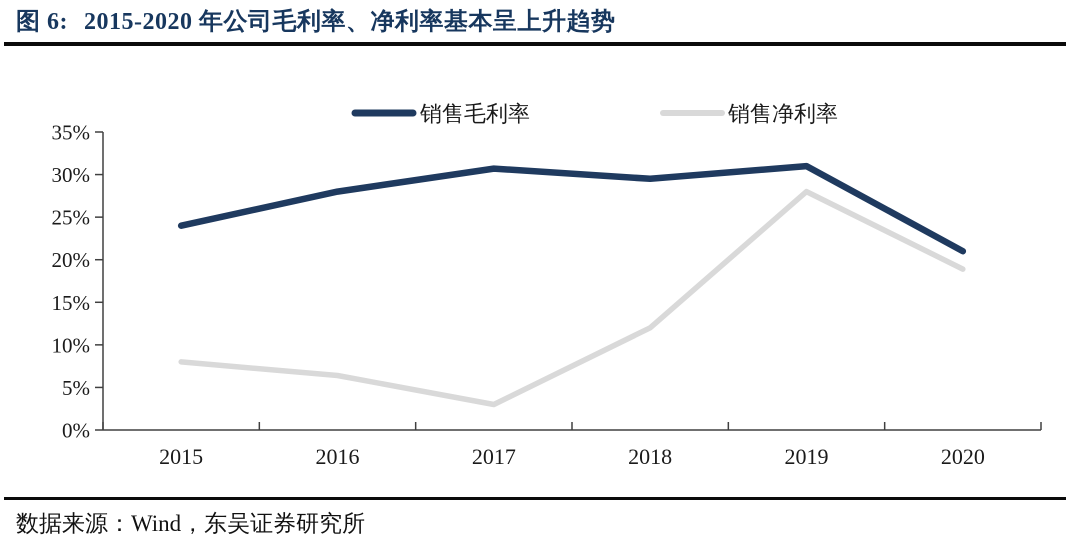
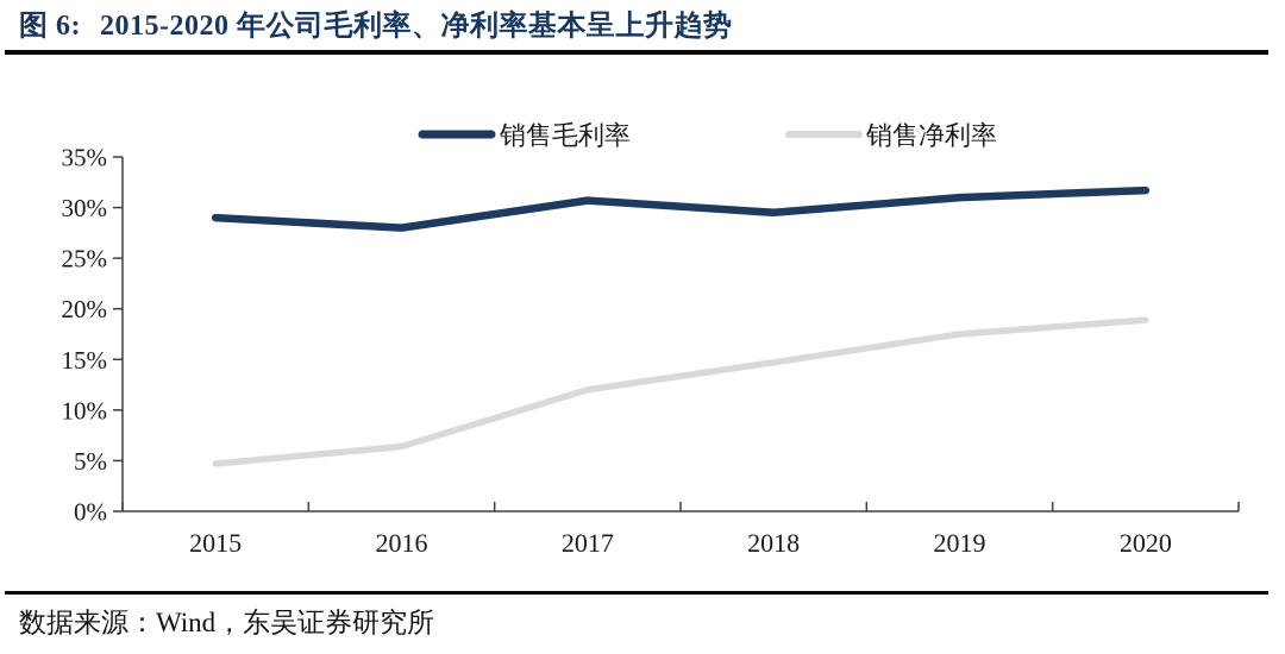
销售毛利率/2015: 24% -> 29%
销售净利率/2015: 8% -> 5%
销售净利率/2017: 3% -> 12%
销售净利率/2018: 12% -> 15%
销售净利率/2019: 28% -> 18%
销售毛利率/2020: 21% -> 32%
